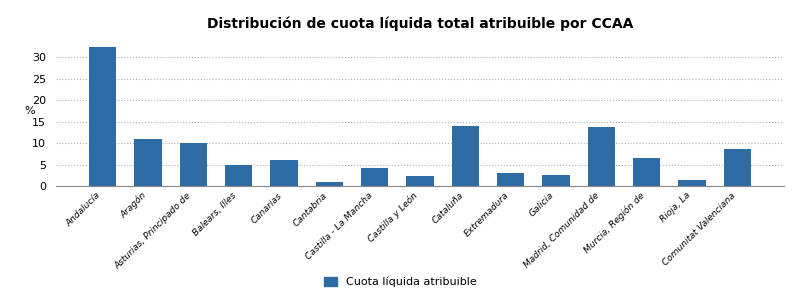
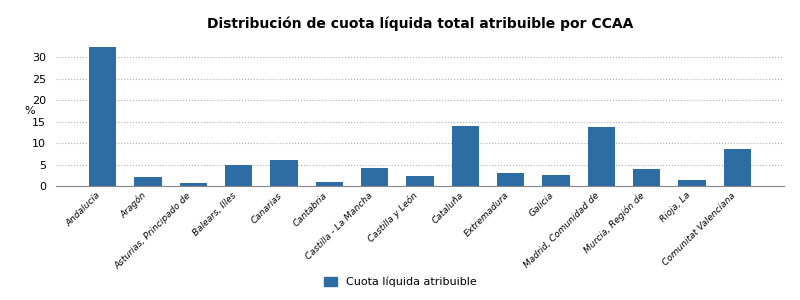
Aragón: 11.0 -> 2.2
Asturias, Principado de: 10.0 -> 0.8
Murcia, Región de: 6.5 -> 4.0
